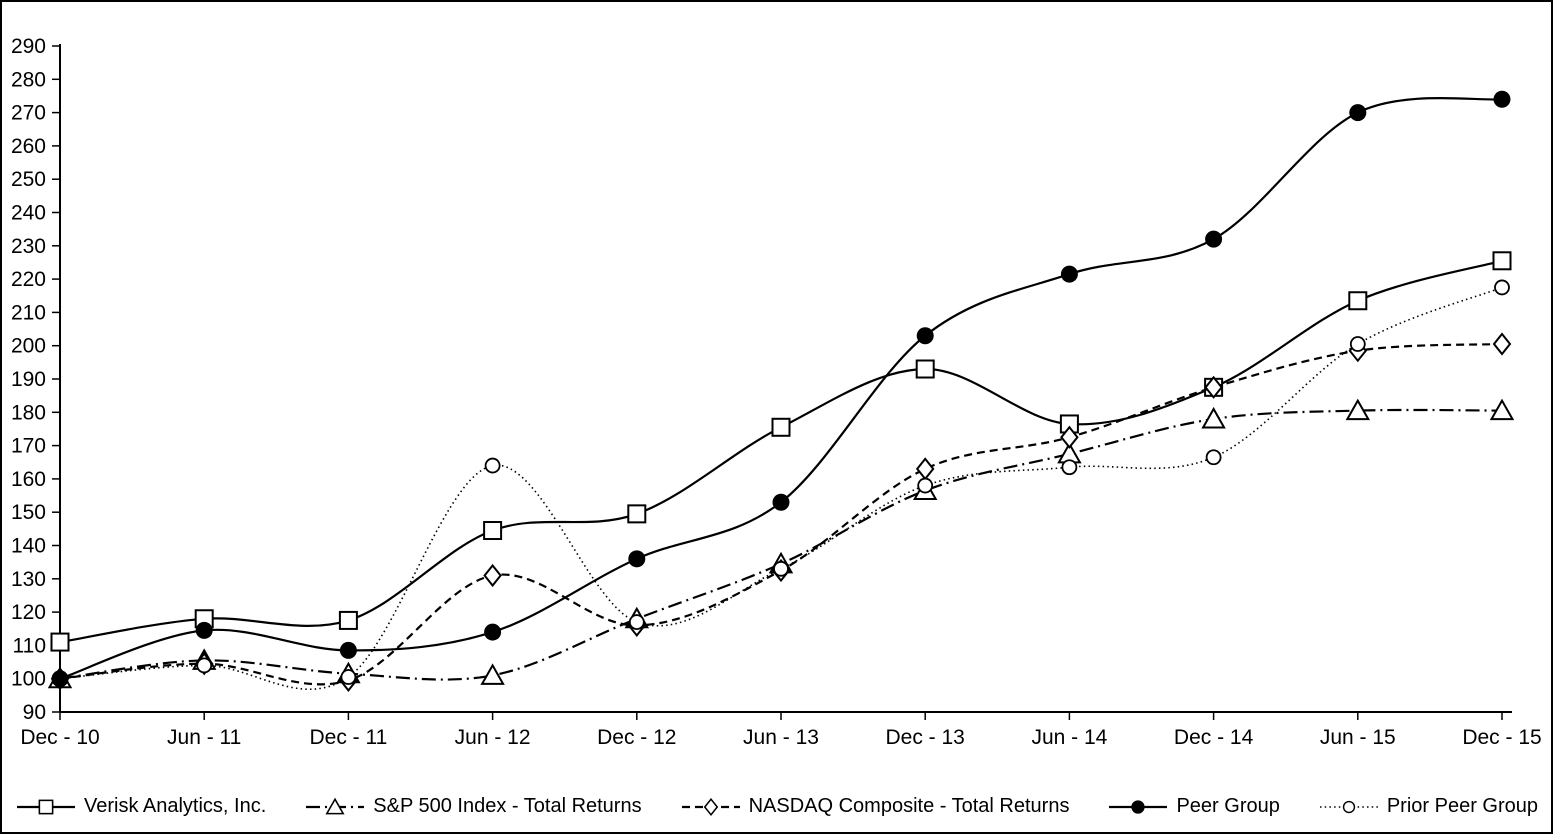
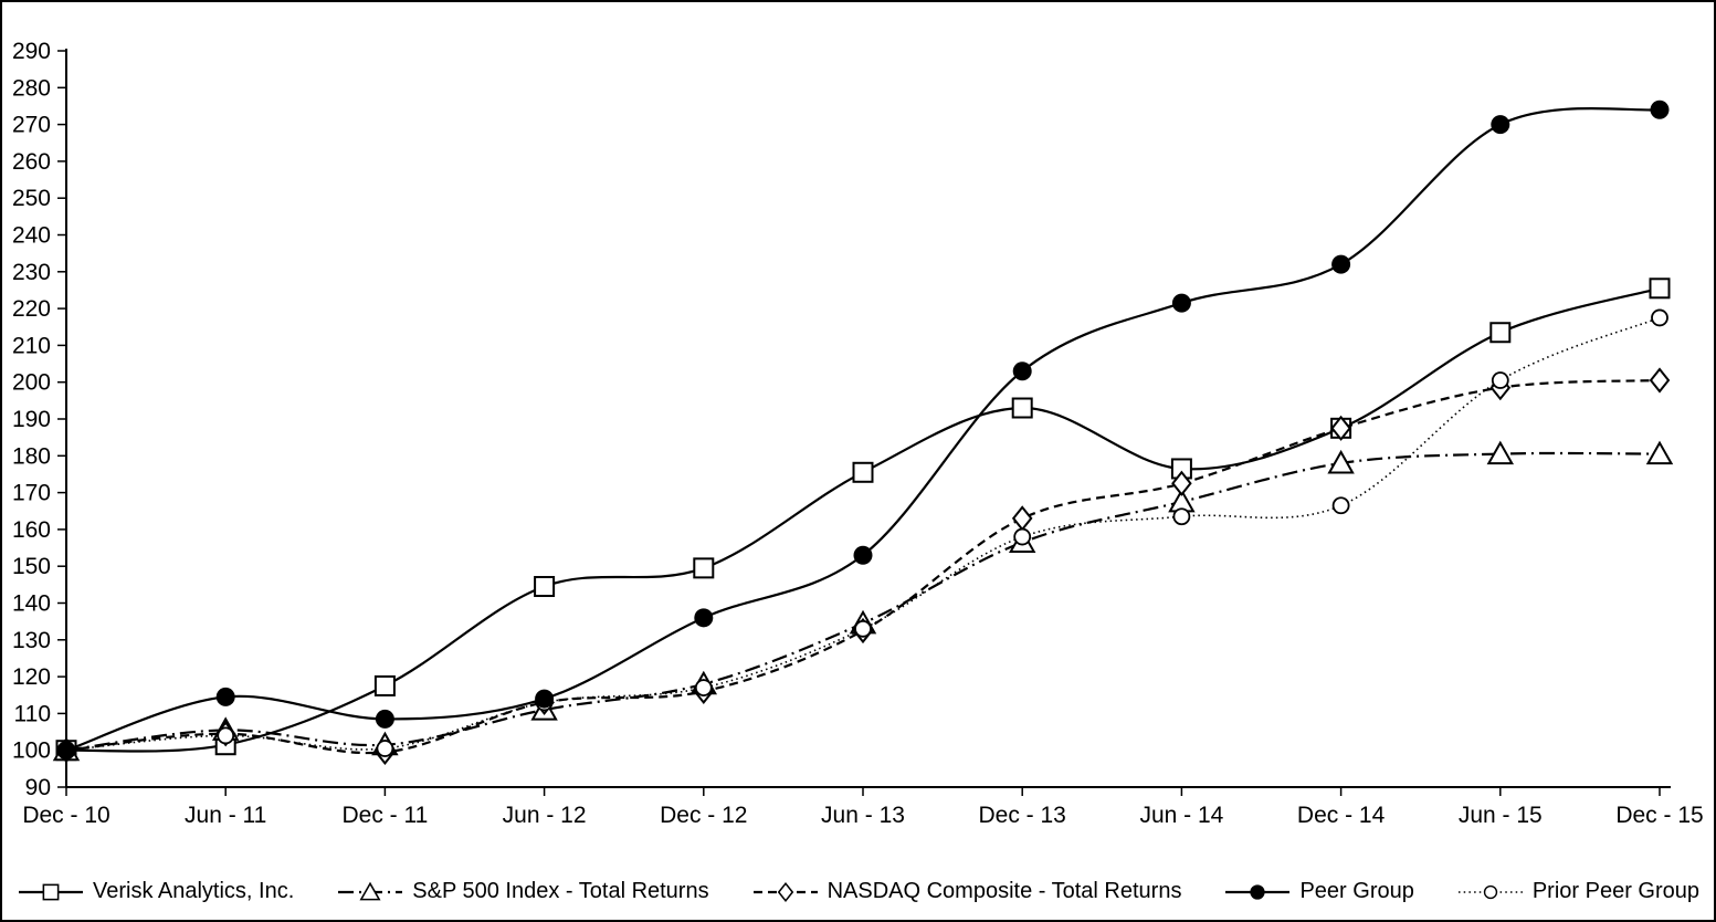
Verisk Analytics, Inc./Dec - 10: 111 -> 100
Verisk Analytics, Inc./Jun - 11: 118 -> 102
S&P 500 Index - Total Returns/Jun - 12: 101 -> 111
NASDAQ Composite - Total Returns/Jun - 12: 131 -> 113
Prior Peer Group/Jun - 12: 164 -> 113
